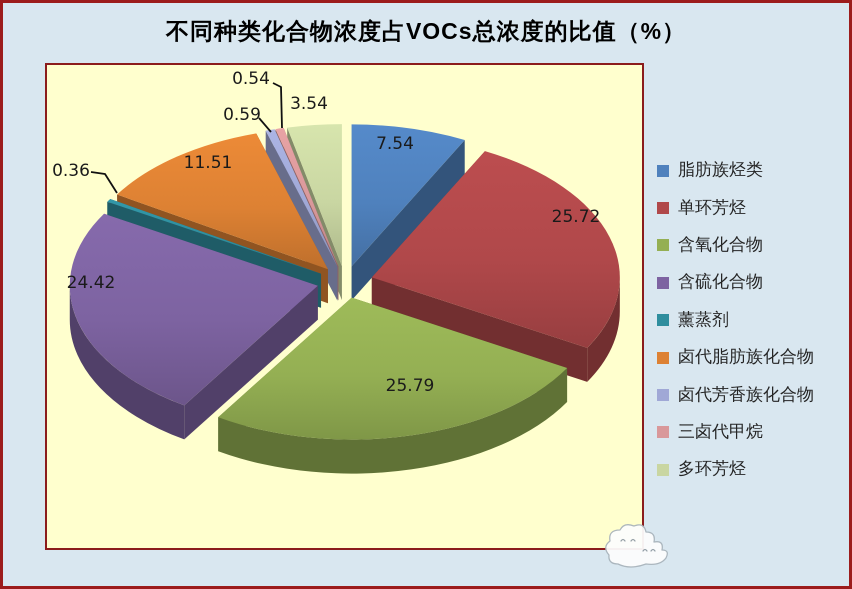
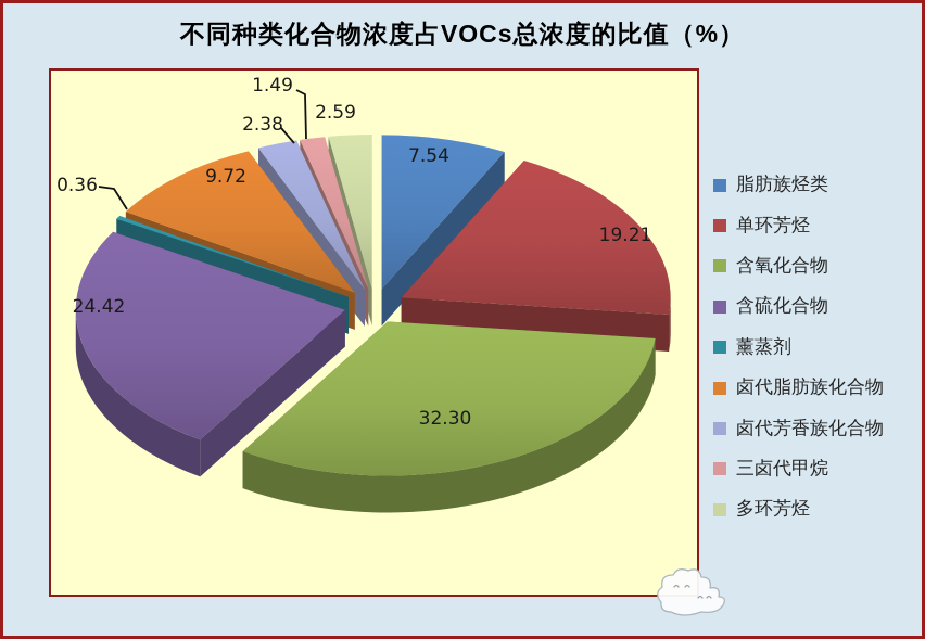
单环芳烃: 25.72 -> 19.21
含氧化合物: 25.79 -> 32.30
卤代脂肪族化合物: 11.51 -> 9.72
卤代芳香族化合物: 0.59 -> 2.38
三卤代甲烷: 0.54 -> 1.49
多环芳烃: 3.54 -> 2.59
